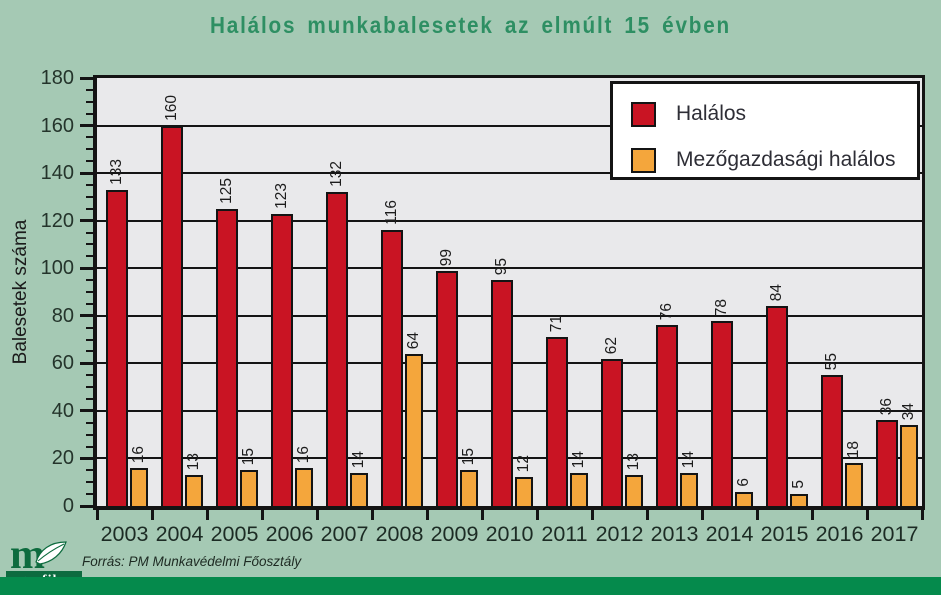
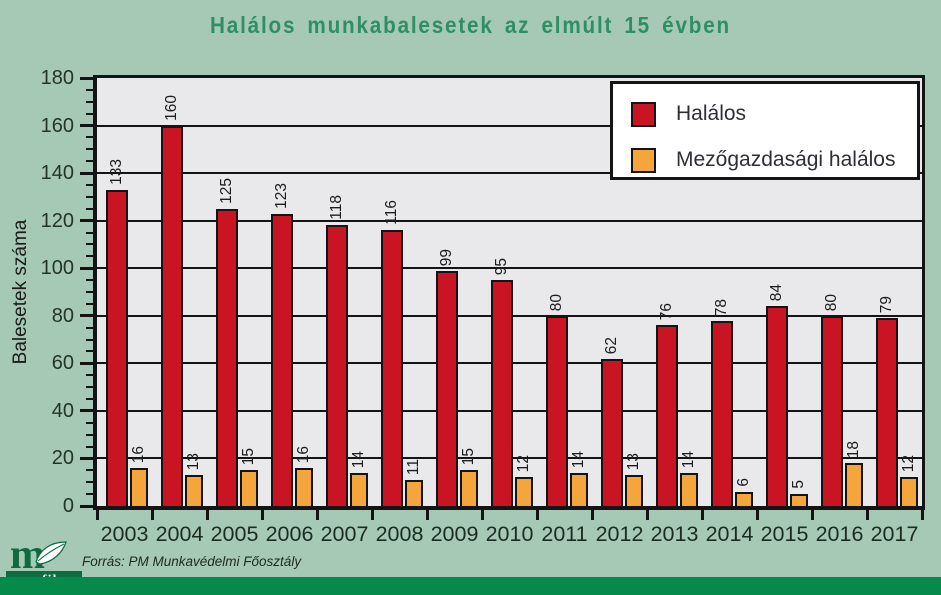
Halálos/2007: 132 -> 118
Mezőgazdasági halálos/2008: 64 -> 11
Halálos/2011: 71 -> 80
Halálos/2016: 55 -> 80
Halálos/2017: 36 -> 79
Mezőgazdasági halálos/2017: 34 -> 12
